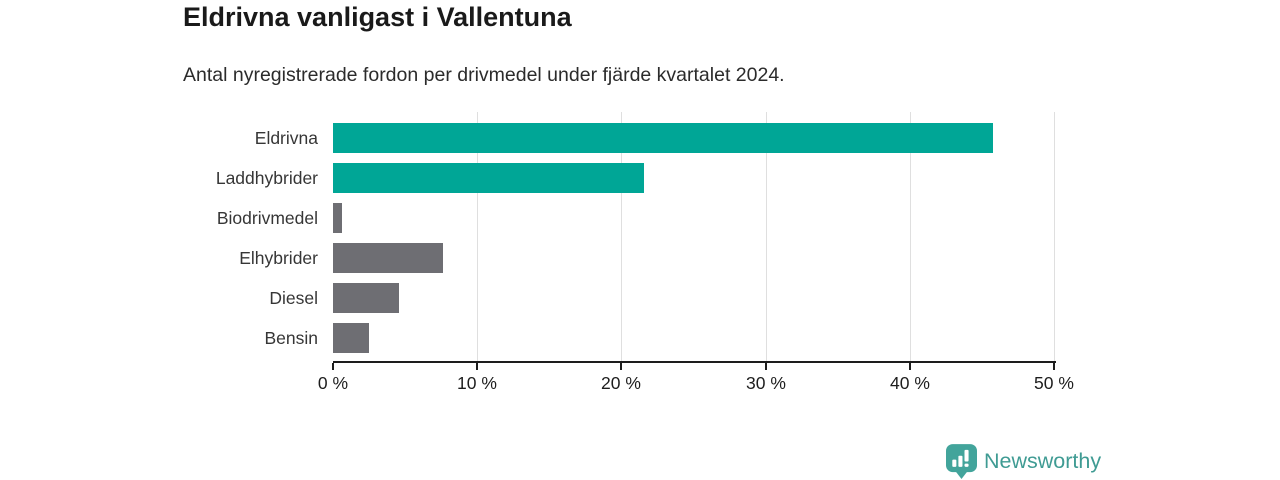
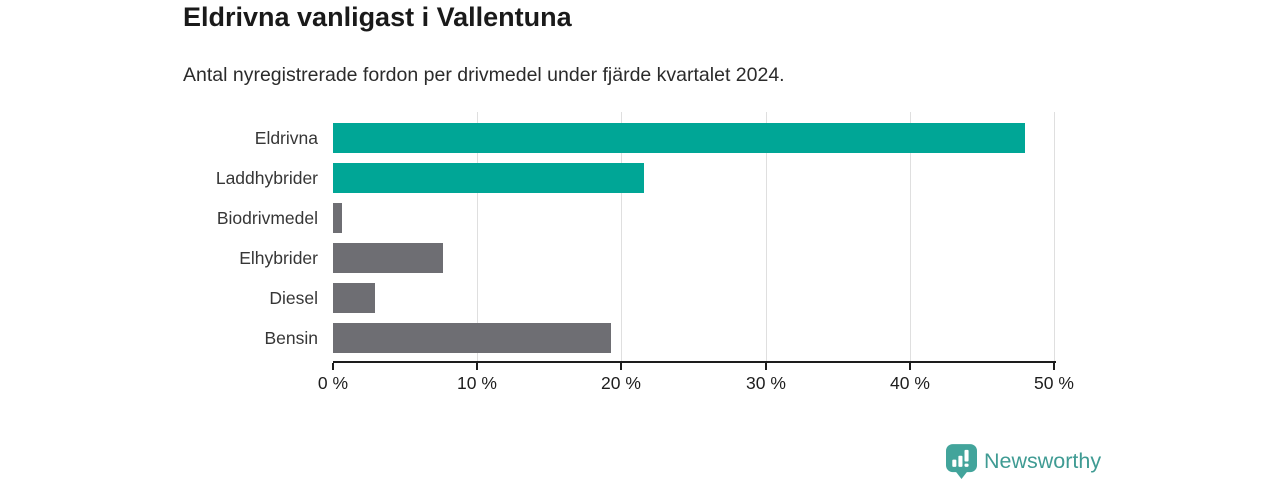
Eldrivna: 45.8% -> 48.0%
Diesel: 4.6% -> 2.9%
Bensin: 2.5% -> 19.3%
